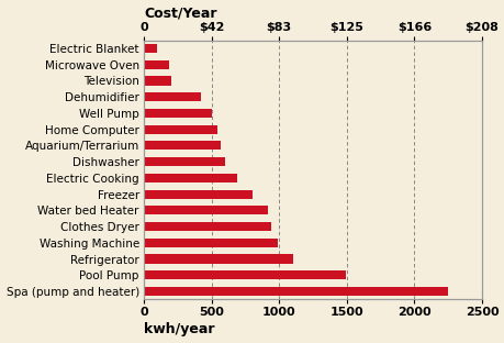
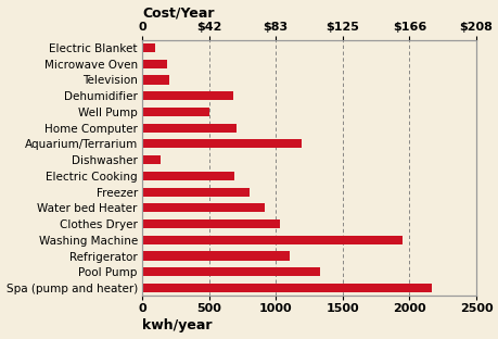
Dehumidifier: 420 -> 680
Home Computer: 540 -> 710
Aquarium/Terrarium: 570 -> 1190
Dishwasher: 600 -> 140
Clothes Dryer: 940 -> 1030
Washing Machine: 990 -> 1950
Pool Pump: 1490 -> 1330
Spa (pump and heater): 2250 -> 2170
